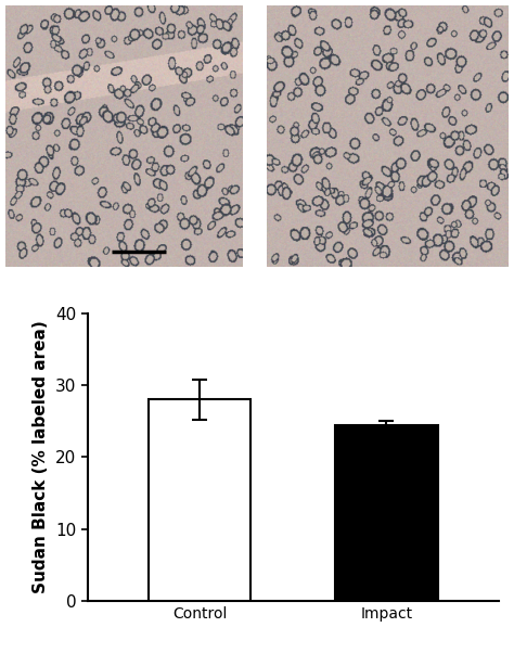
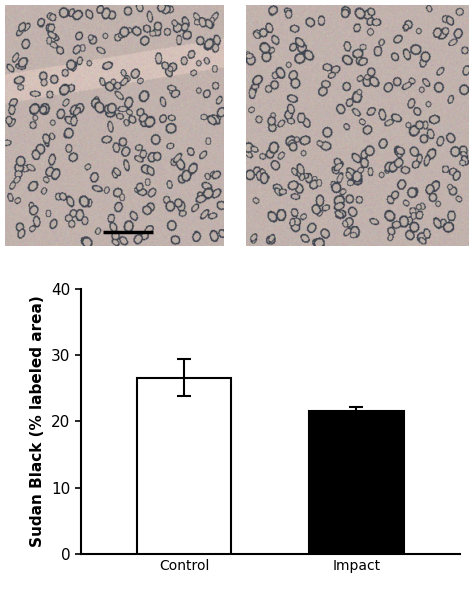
Control: 28.0 -> 26.6
Impact: 24.5 -> 21.6
